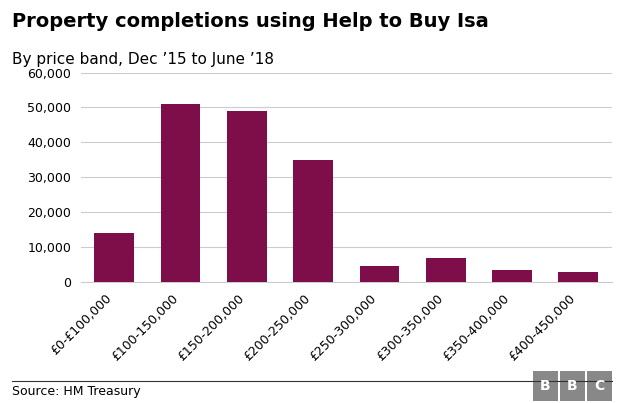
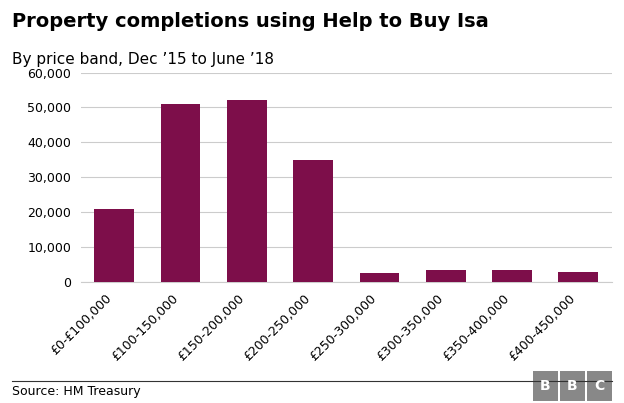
£0-£100,000: 14,000 -> 21,000
£150-200,000: 49,000 -> 52,000
£250-300,000: 4,500 -> 2,500
£300-350,000: 7,000 -> 3,500
